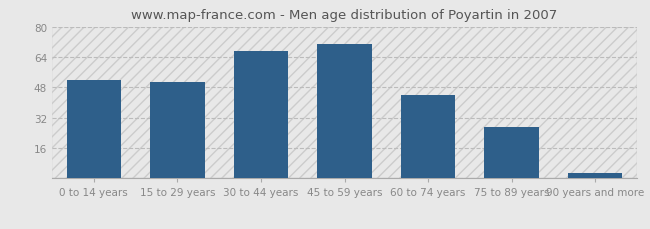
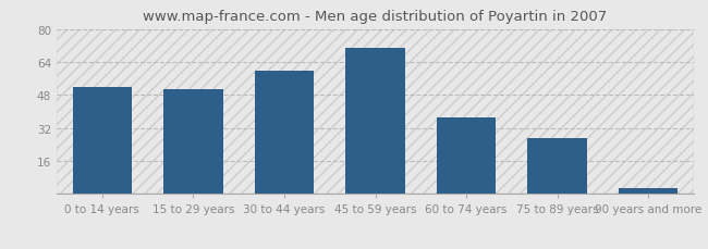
30 to 44 years: 67 -> 60
60 to 74 years: 44 -> 37
